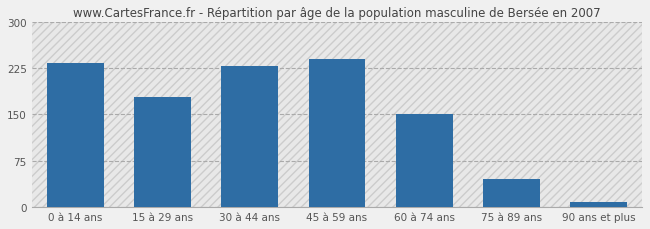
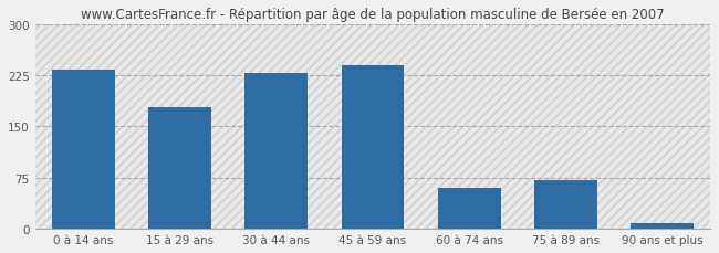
60 à 74 ans: 150 -> 60
75 à 89 ans: 45 -> 72
